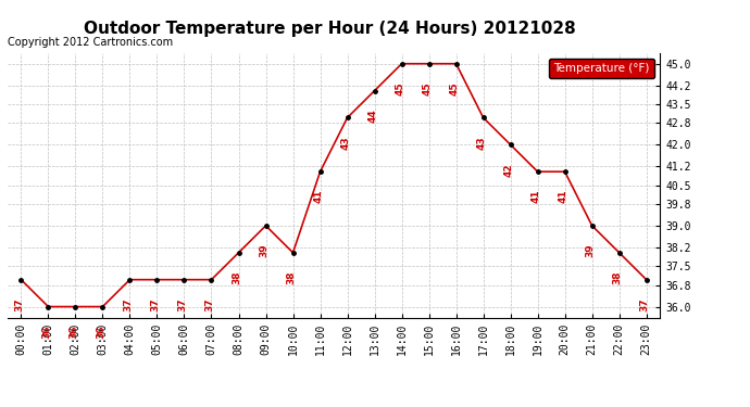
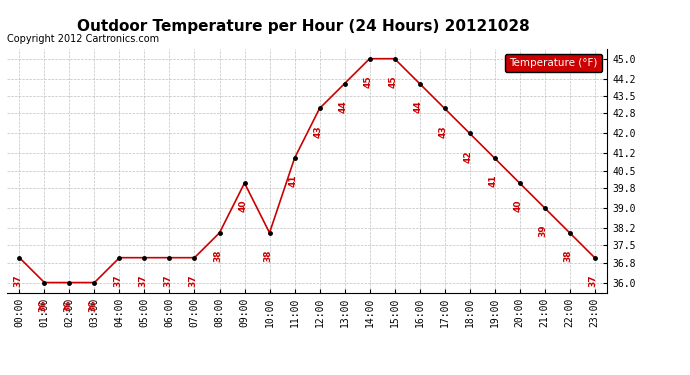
09:00: 39 -> 40
16:00: 45 -> 44
20:00: 41 -> 40
